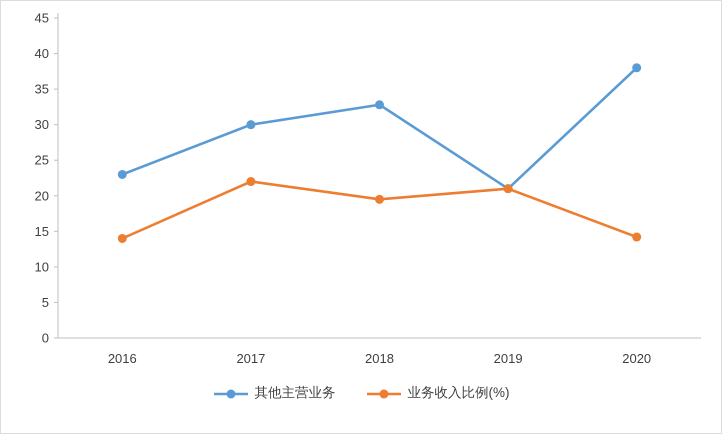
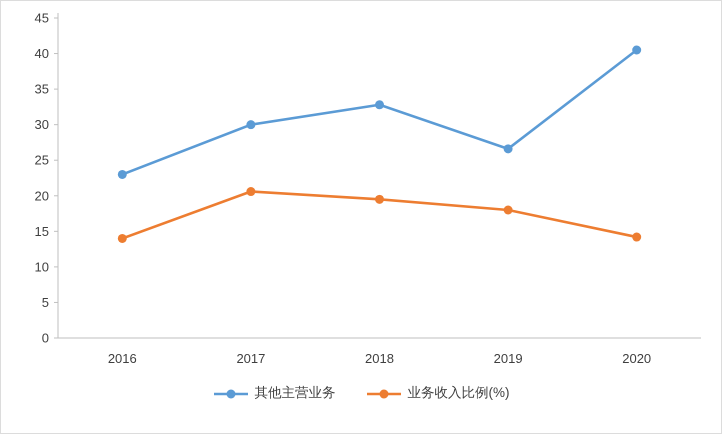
业务收入比例(%)/2017: 22 -> 21
其他主营业务/2019: 21 -> 27
业务收入比例(%)/2019: 21 -> 18
其他主营业务/2020: 38 -> 40
